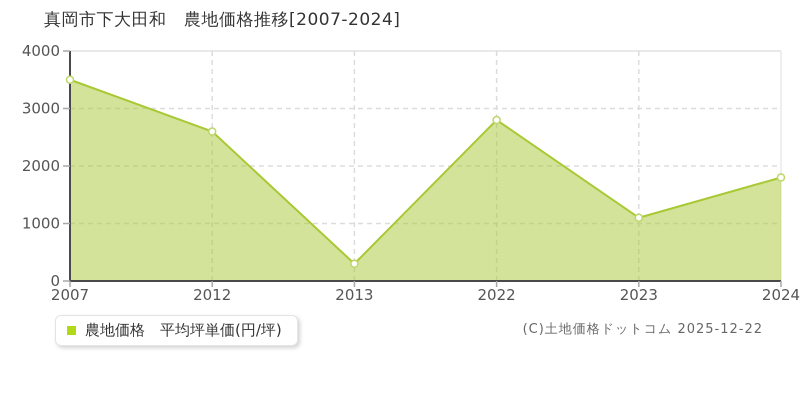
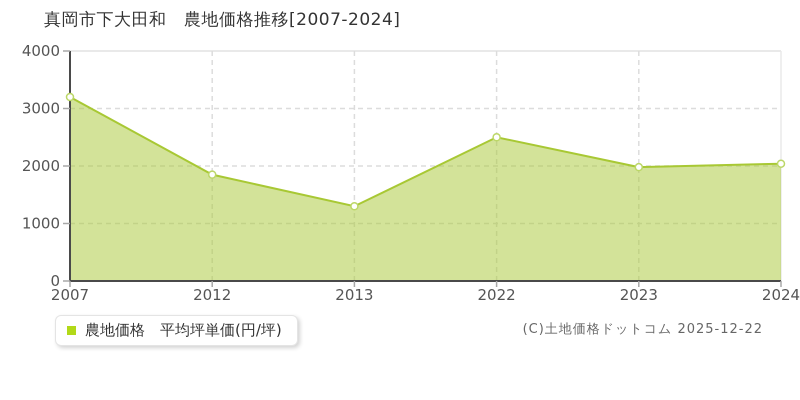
2007: 3500 -> 3200
2012: 2600 -> 1800
2013: 300 -> 1300
2022: 2800 -> 2500
2023: 1100 -> 2000
2024: 1800 -> 2000
